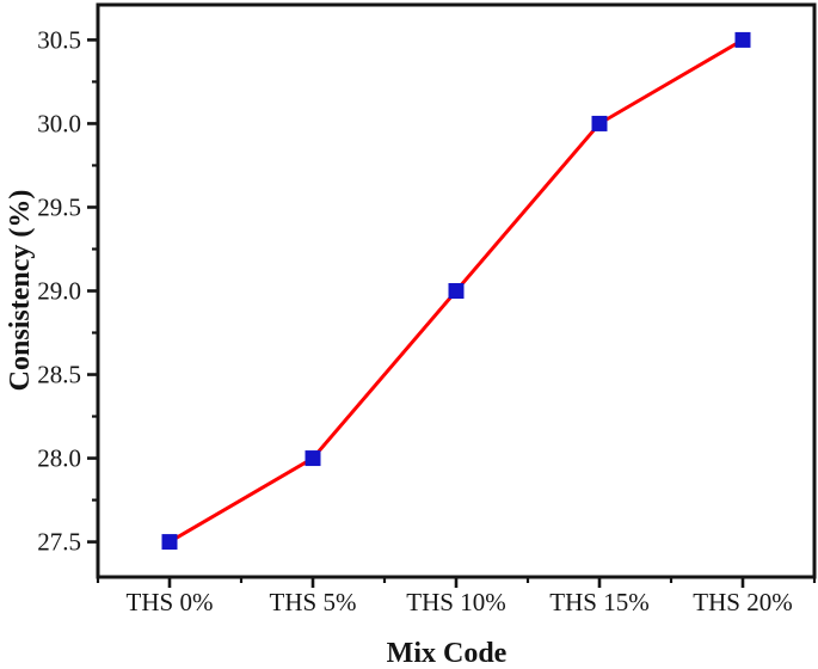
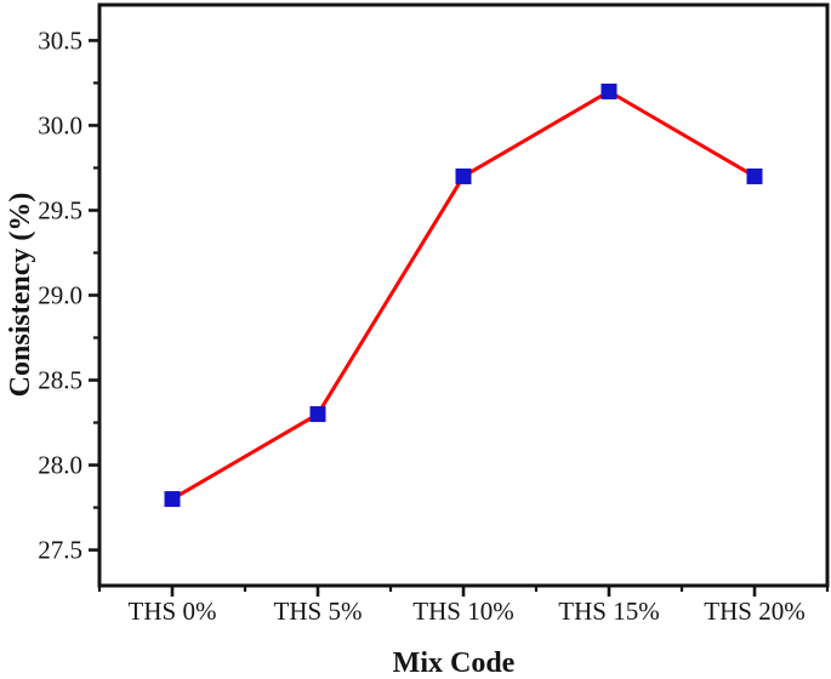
THS 0%: 27.5 -> 27.8
THS 5%: 28.0 -> 28.3
THS 10%: 29.0 -> 29.7
THS 15%: 30.0 -> 30.2
THS 20%: 30.5 -> 29.7
